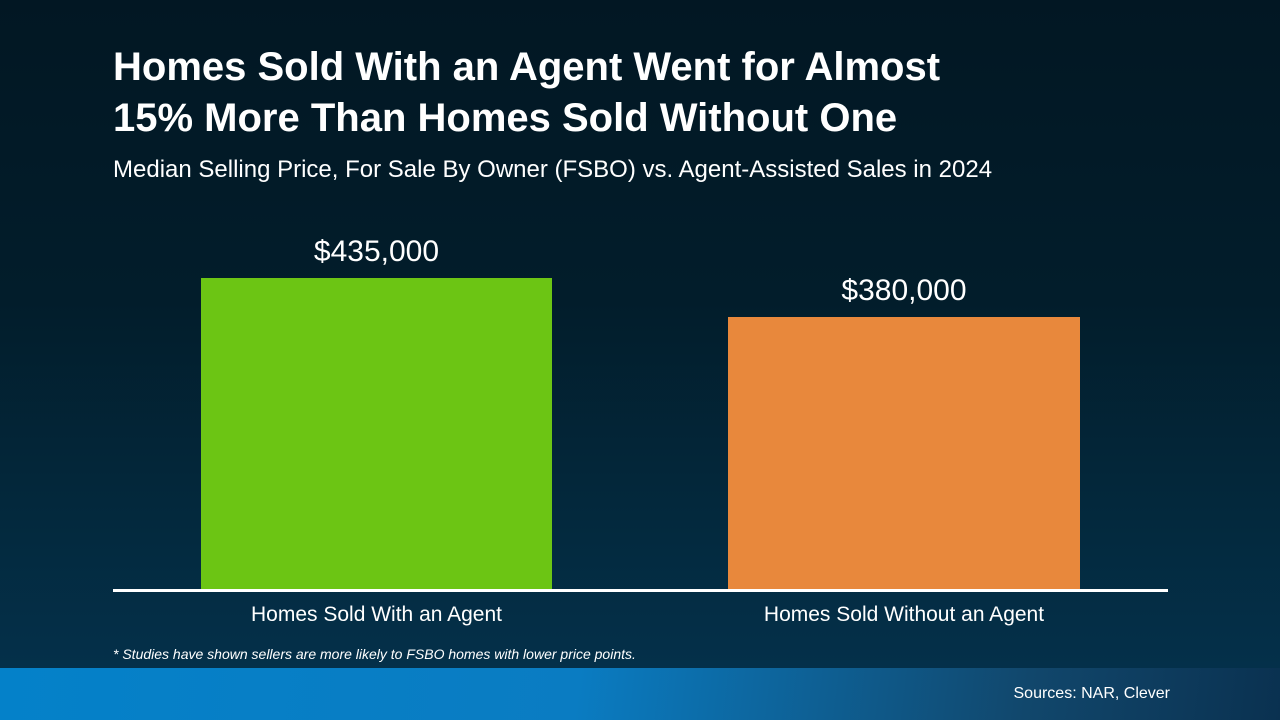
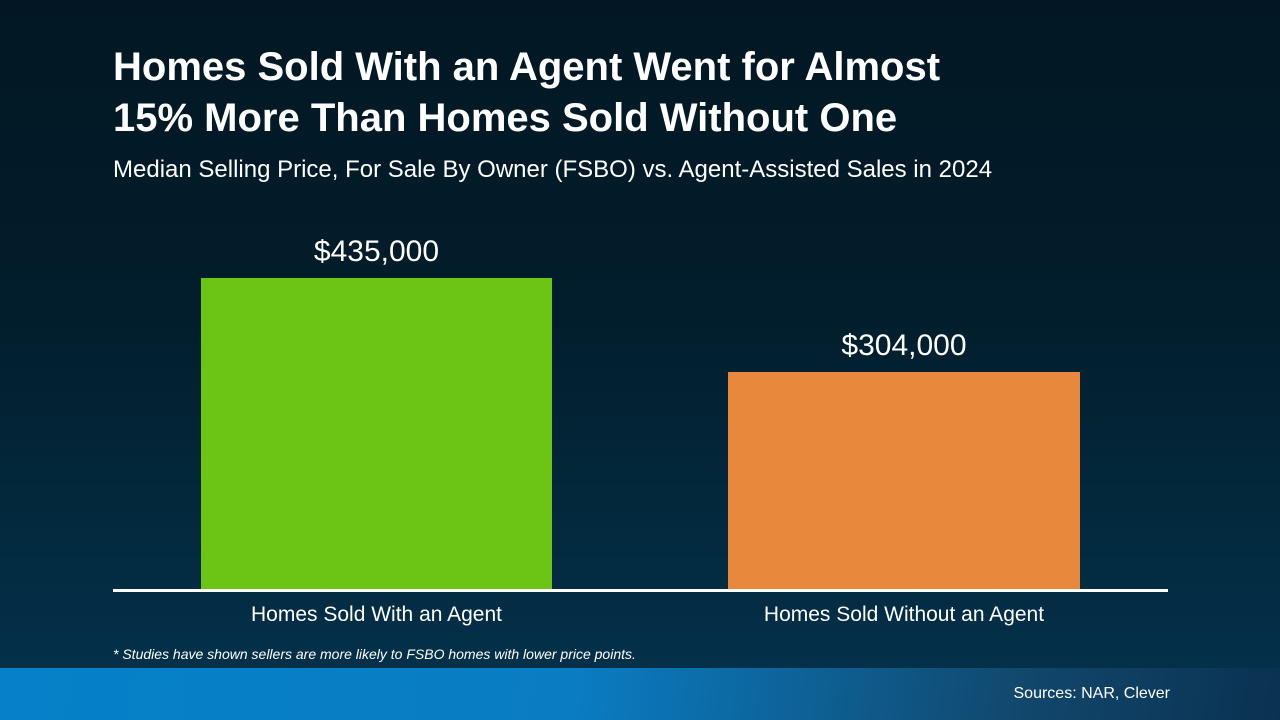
Homes Sold Without an Agent: $380,000 -> $304,000
